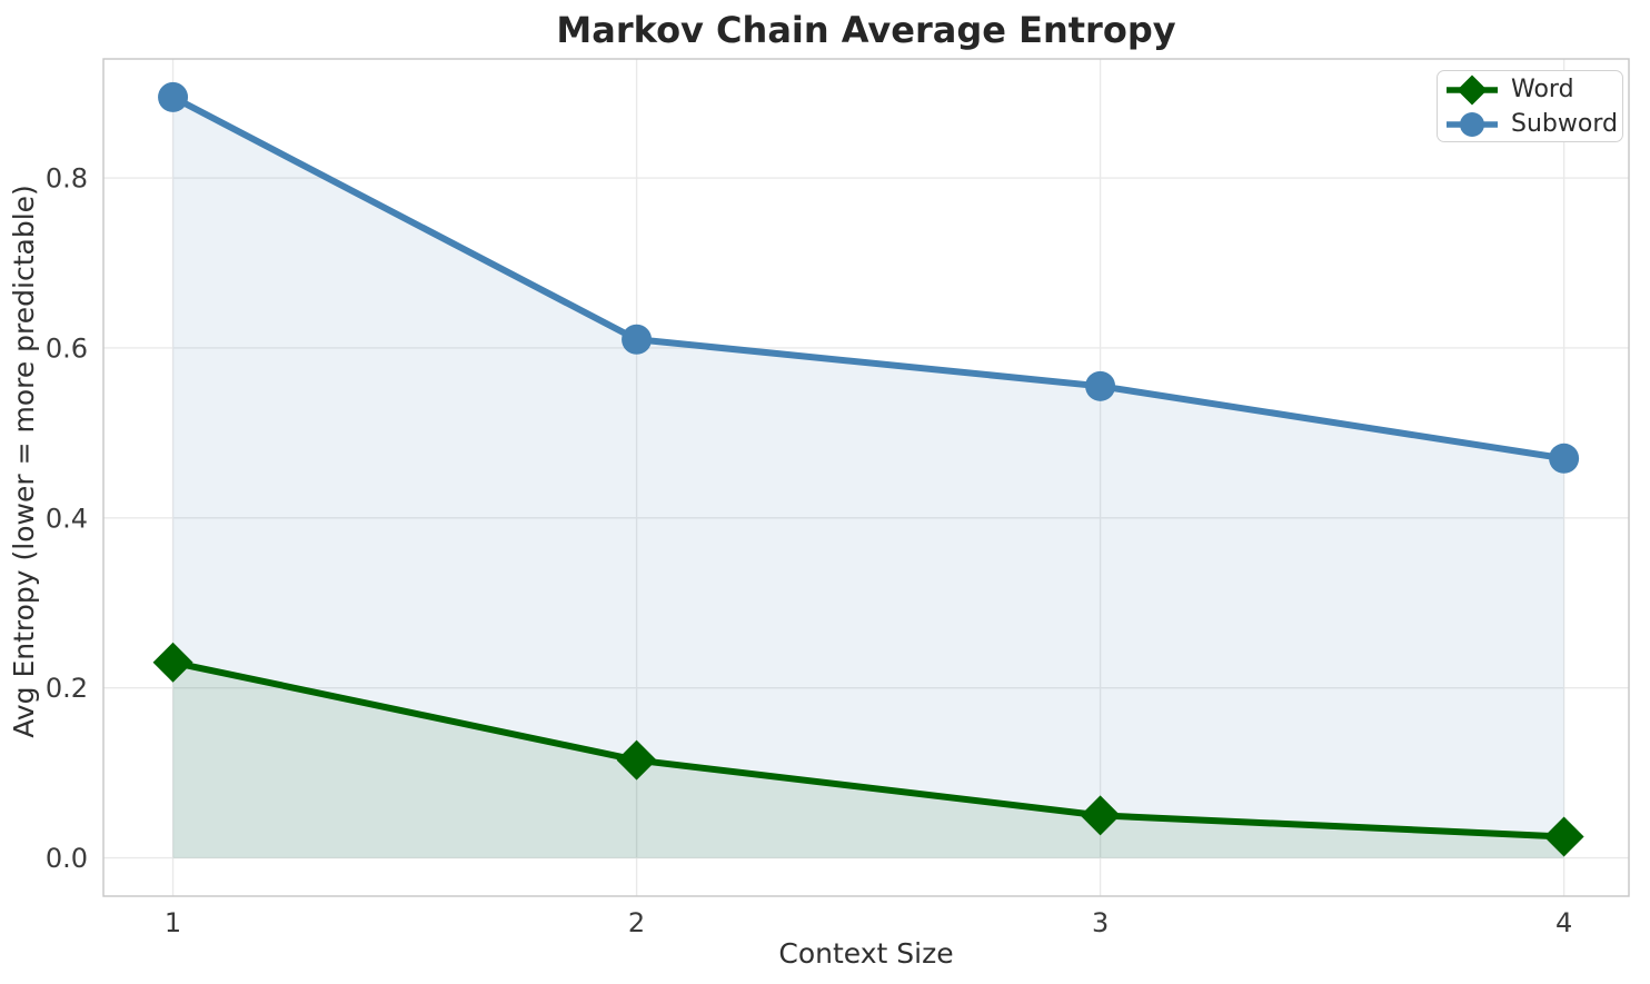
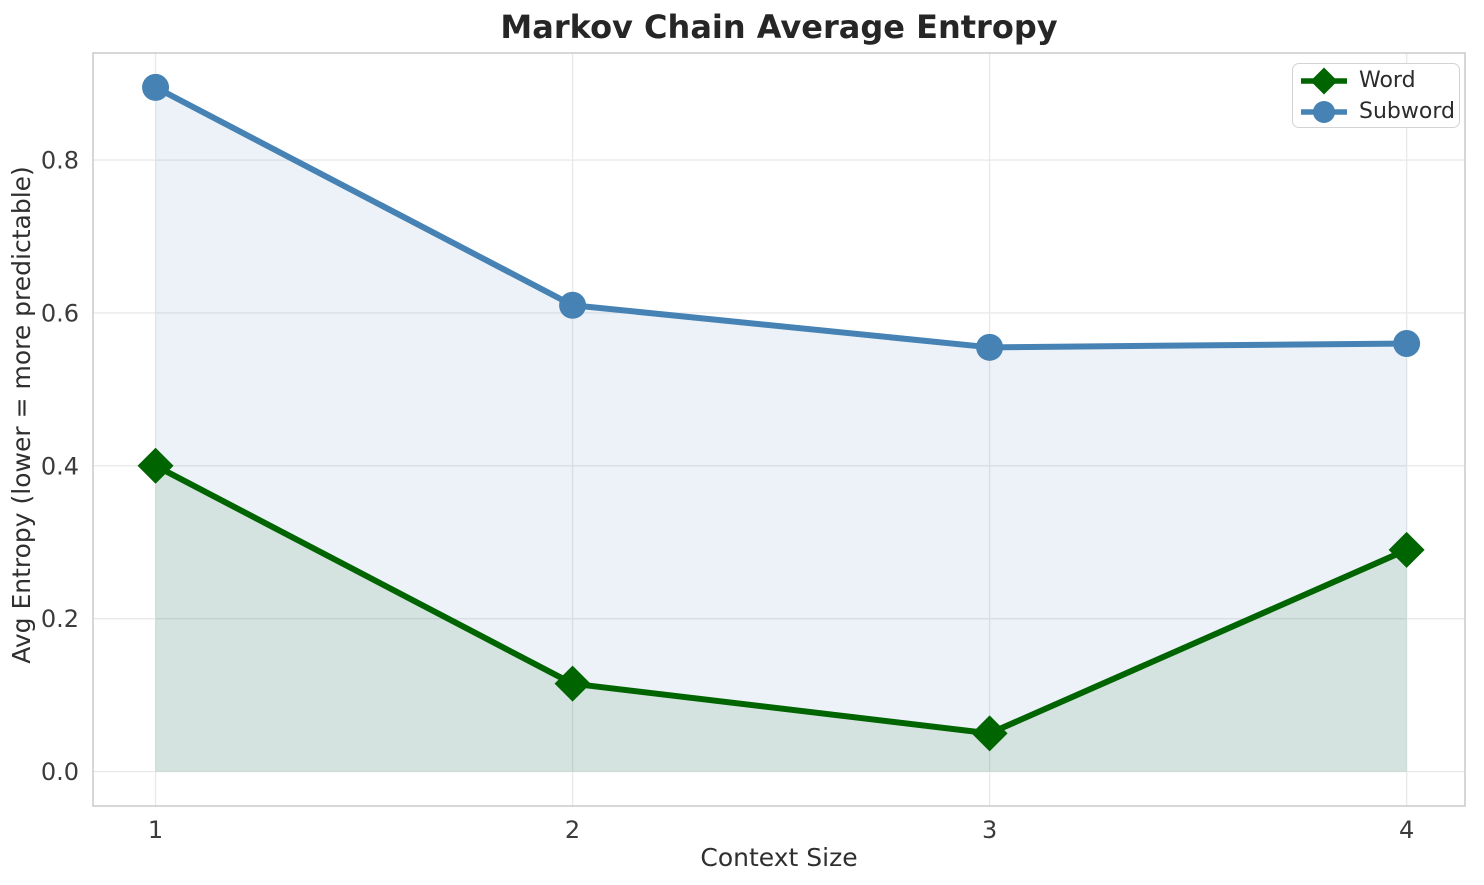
Word/1: 0.23 -> 0.40
Word/4: 0.03 -> 0.29
Subword/4: 0.47 -> 0.56
